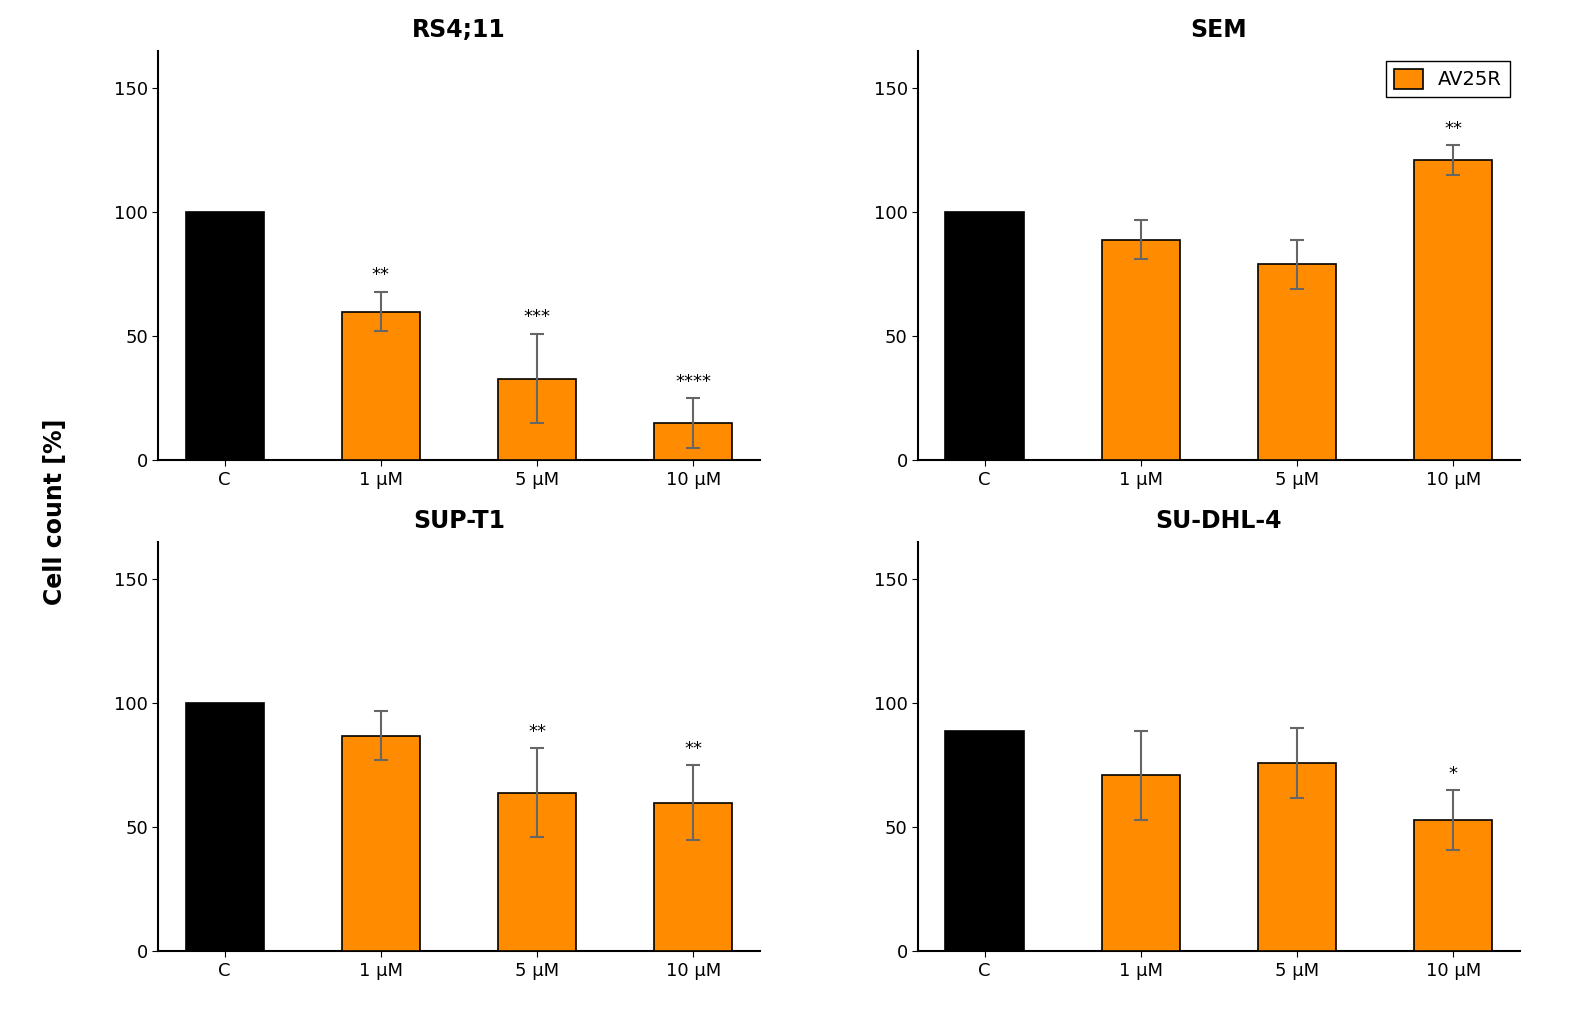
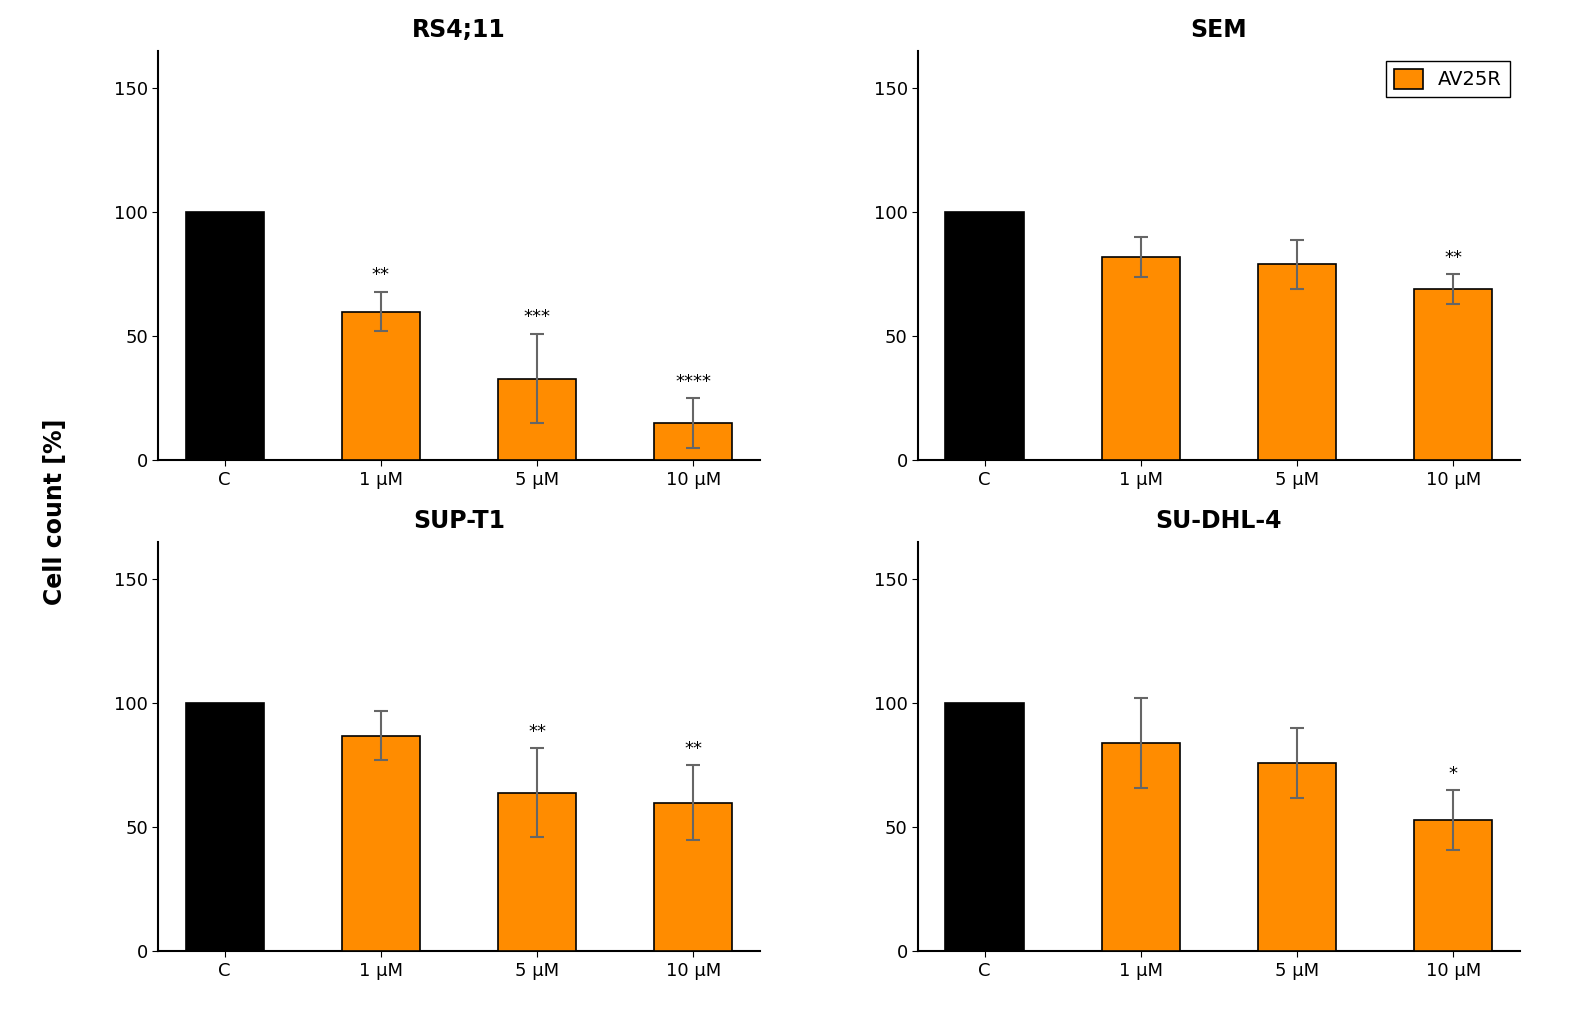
SEM/1 μM: 89 -> 82
SEM/10 μM: 121 -> 69
SU-DHL-4/C: 89 -> 100
SU-DHL-4/1 μM: 71 -> 84
